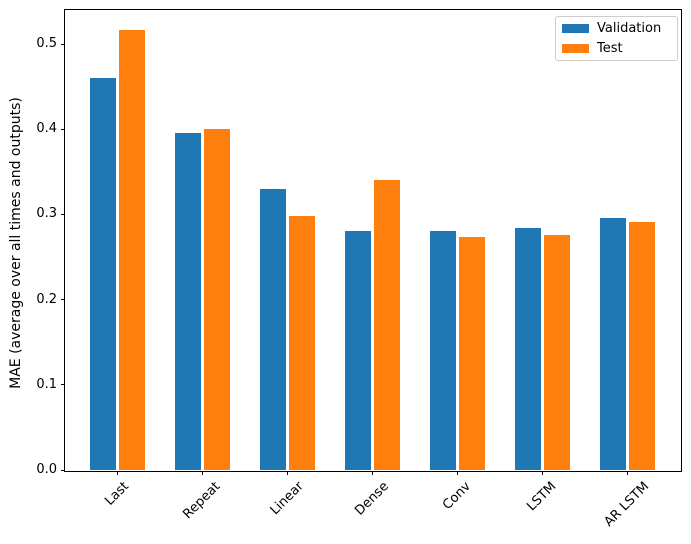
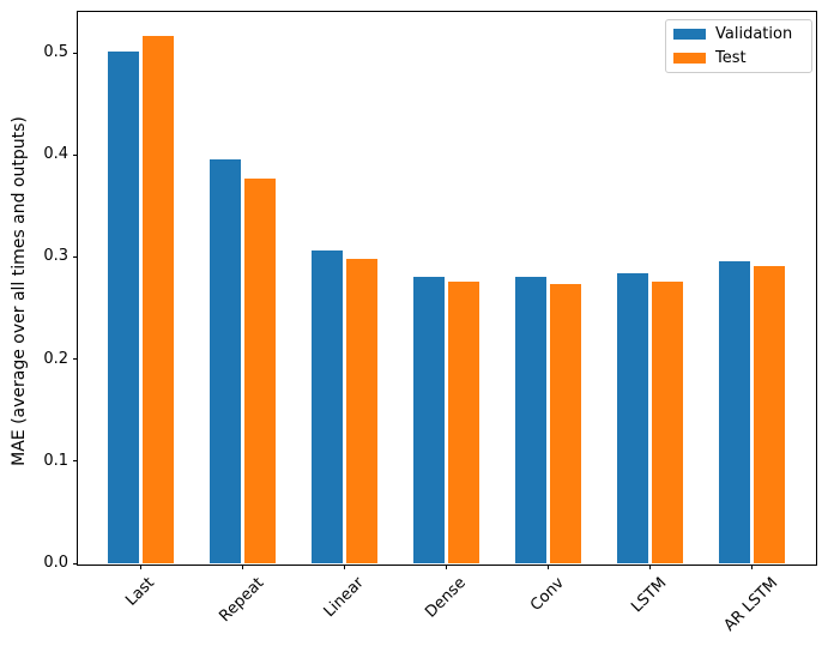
Validation/Last: 0.46 -> 0.50
Test/Repeat: 0.40 -> 0.38
Validation/Linear: 0.33 -> 0.31
Test/Dense: 0.34 -> 0.28
